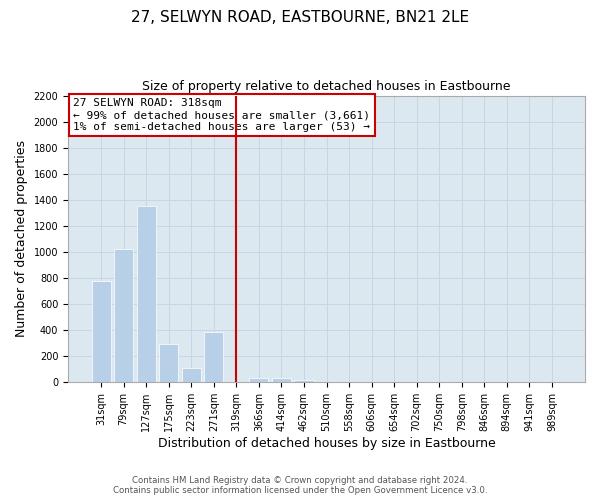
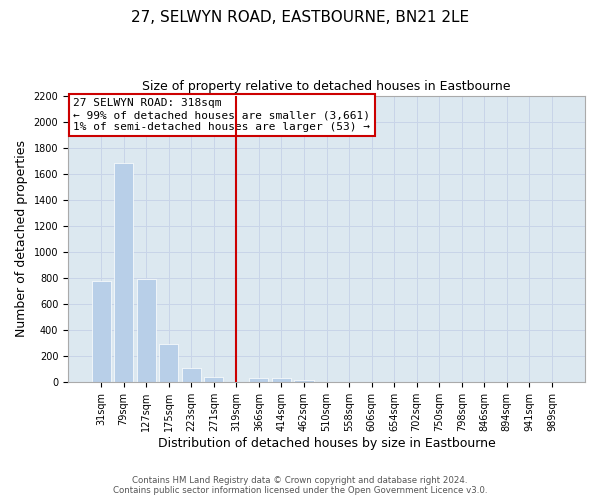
79sqm: 1020 -> 1680
127sqm: 1350 -> 800
271sqm: 390 -> 40
